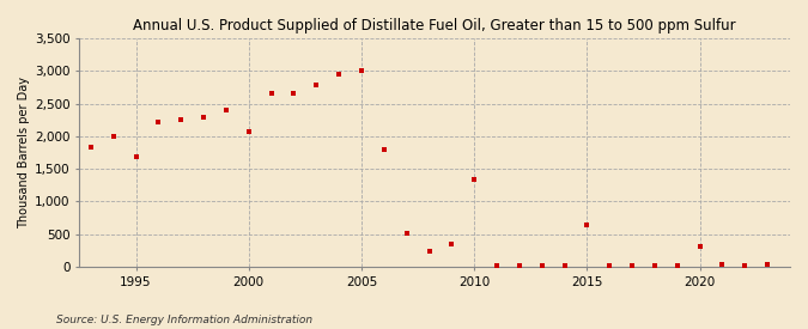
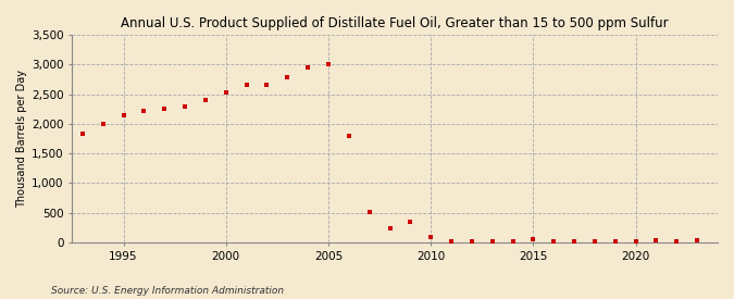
1995: 1,680 -> 2,140
2000: 2,080 -> 2,530
2010: 1,340 -> 100
2015: 640 -> 60
2020: 320 -> 20
